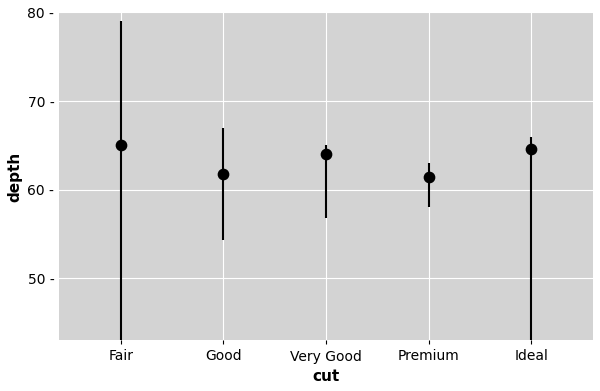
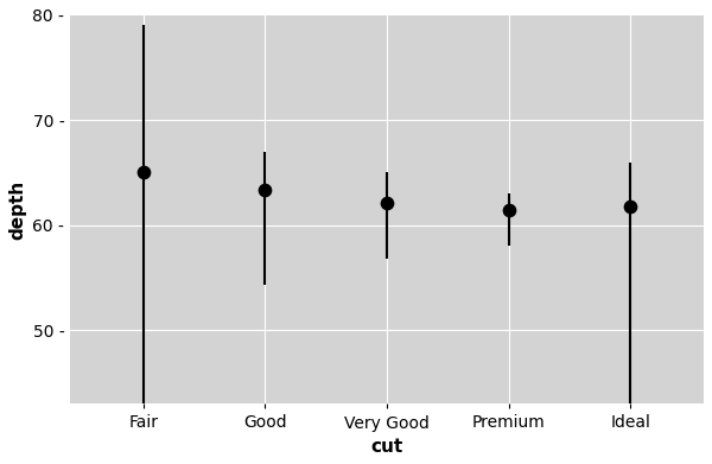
Good: 61.8 - -> 63.4 -
Very Good: 64.0 - -> 62.1 -
Ideal: 64.6 - -> 61.8 -
